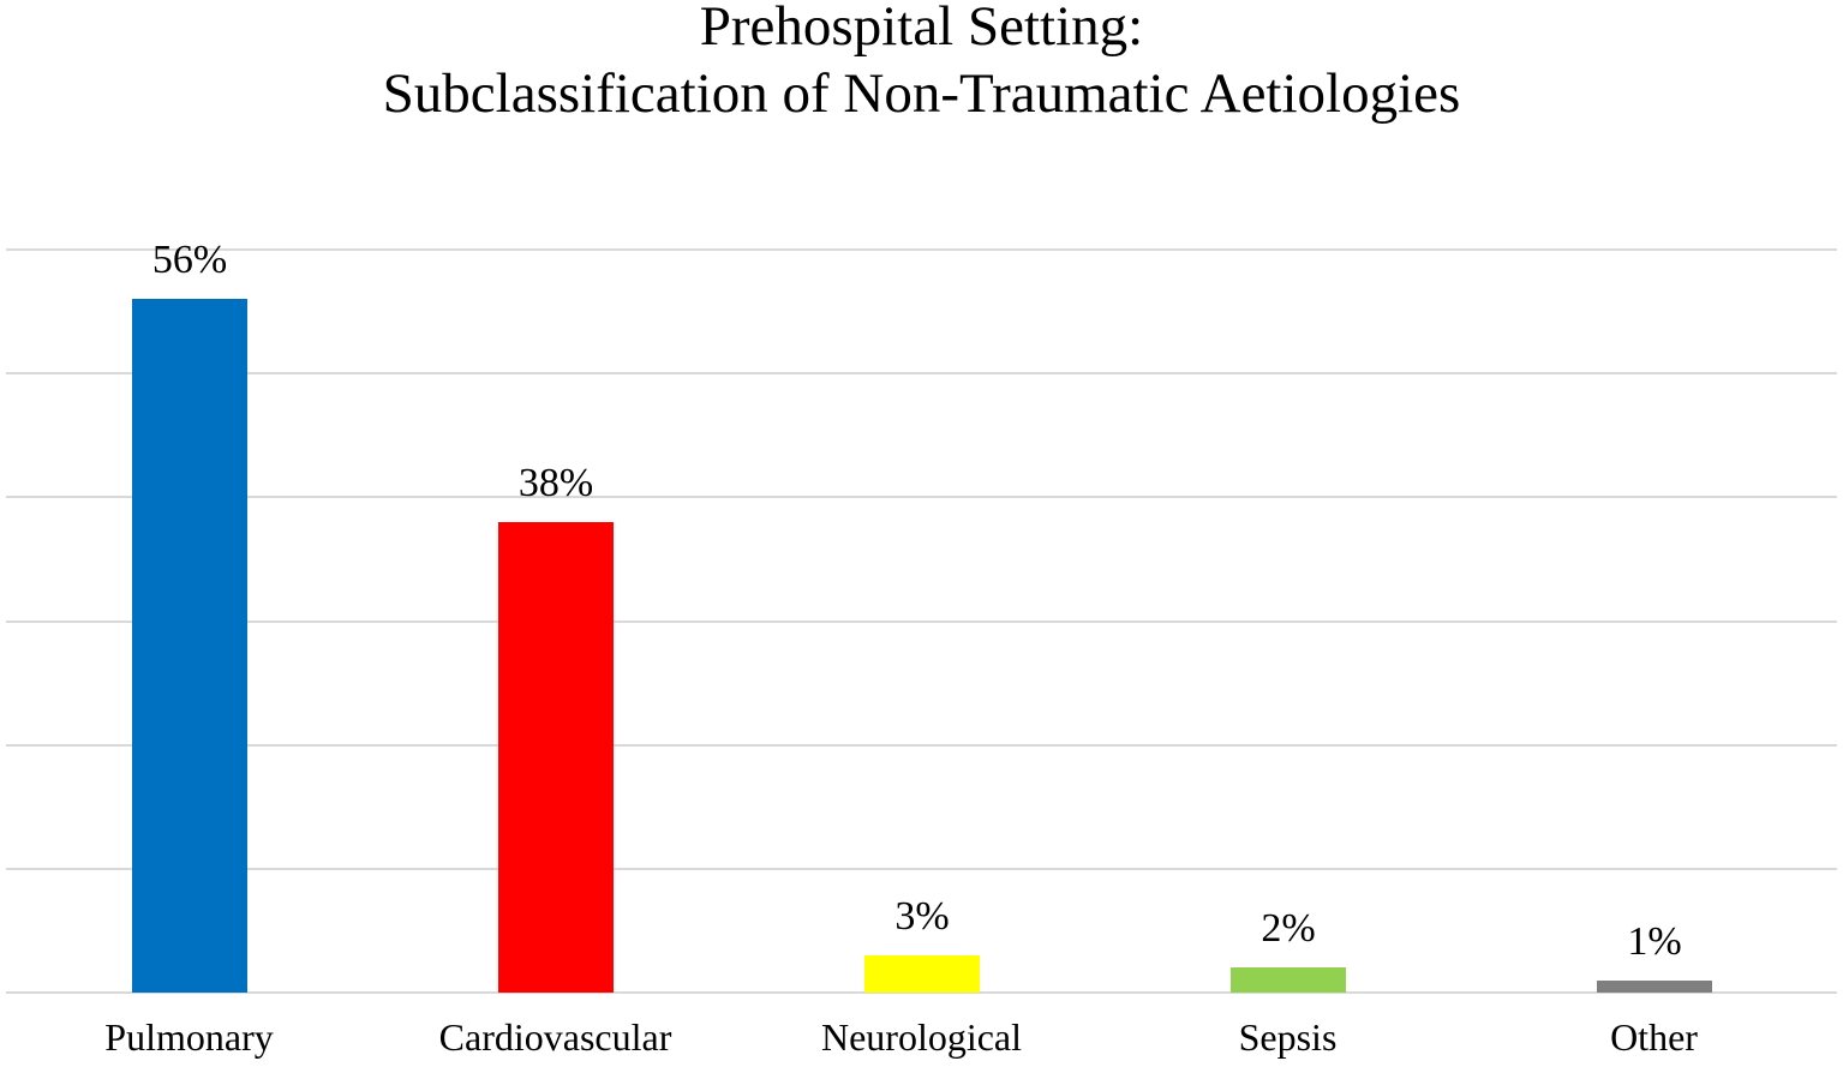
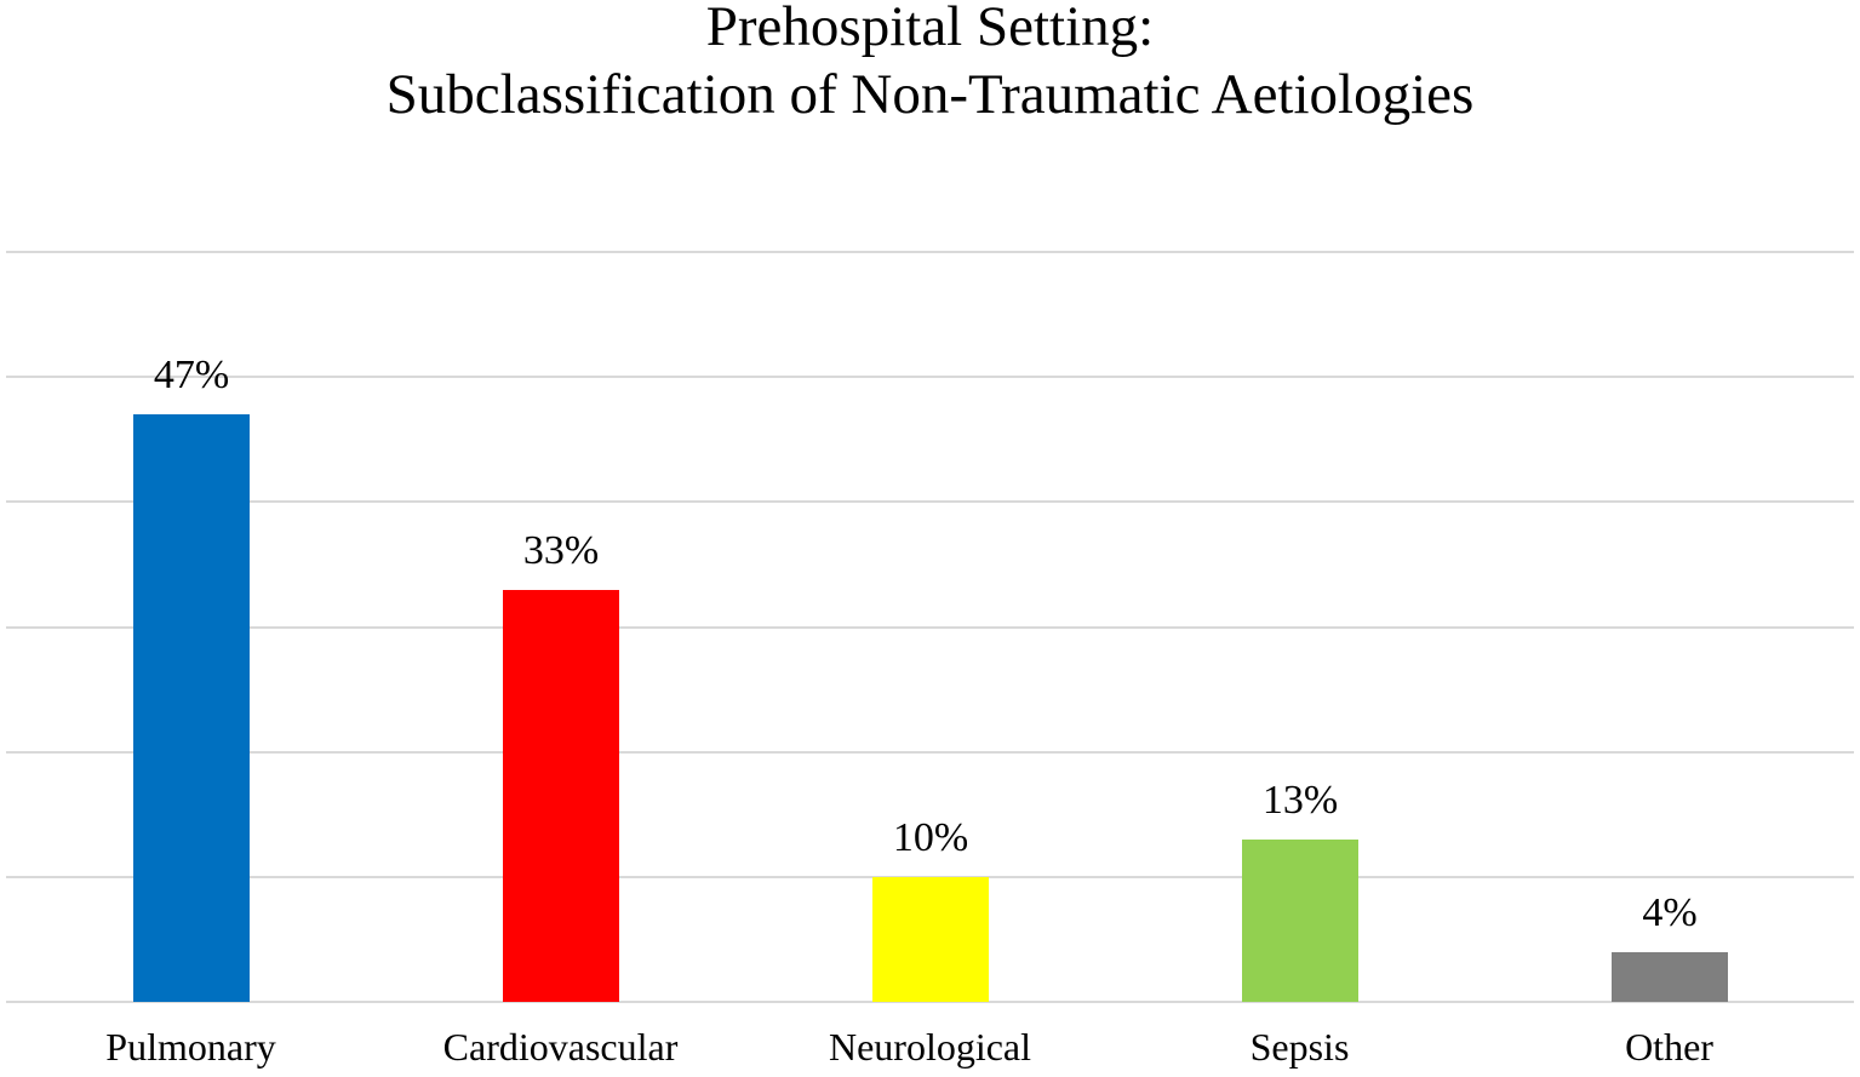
Pulmonary: 56% -> 47%
Cardiovascular: 38% -> 33%
Neurological: 3% -> 10%
Sepsis: 2% -> 13%
Other: 1% -> 4%
